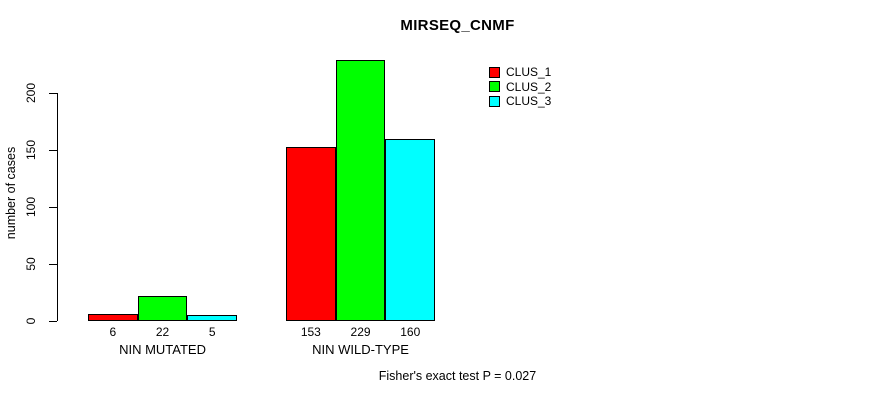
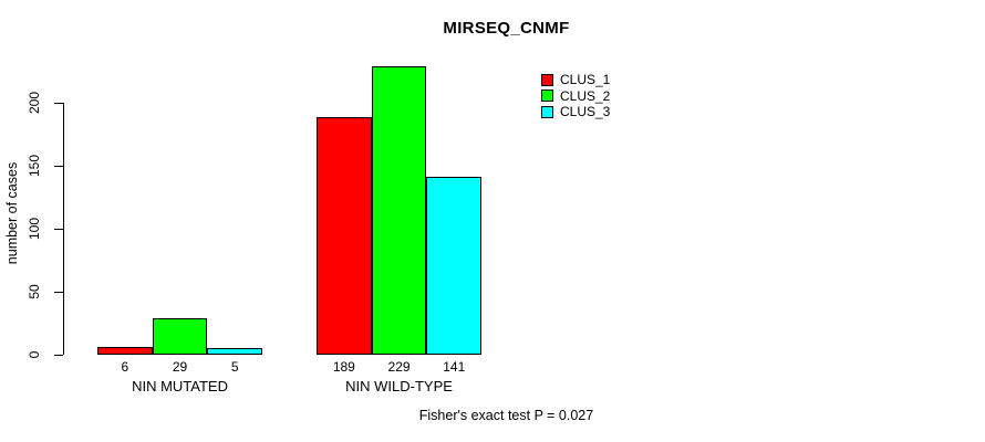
CLUS_2/NIN MUTATED: 22 -> 29
CLUS_1/NIN WILD-TYPE: 153 -> 189
CLUS_3/NIN WILD-TYPE: 160 -> 141
